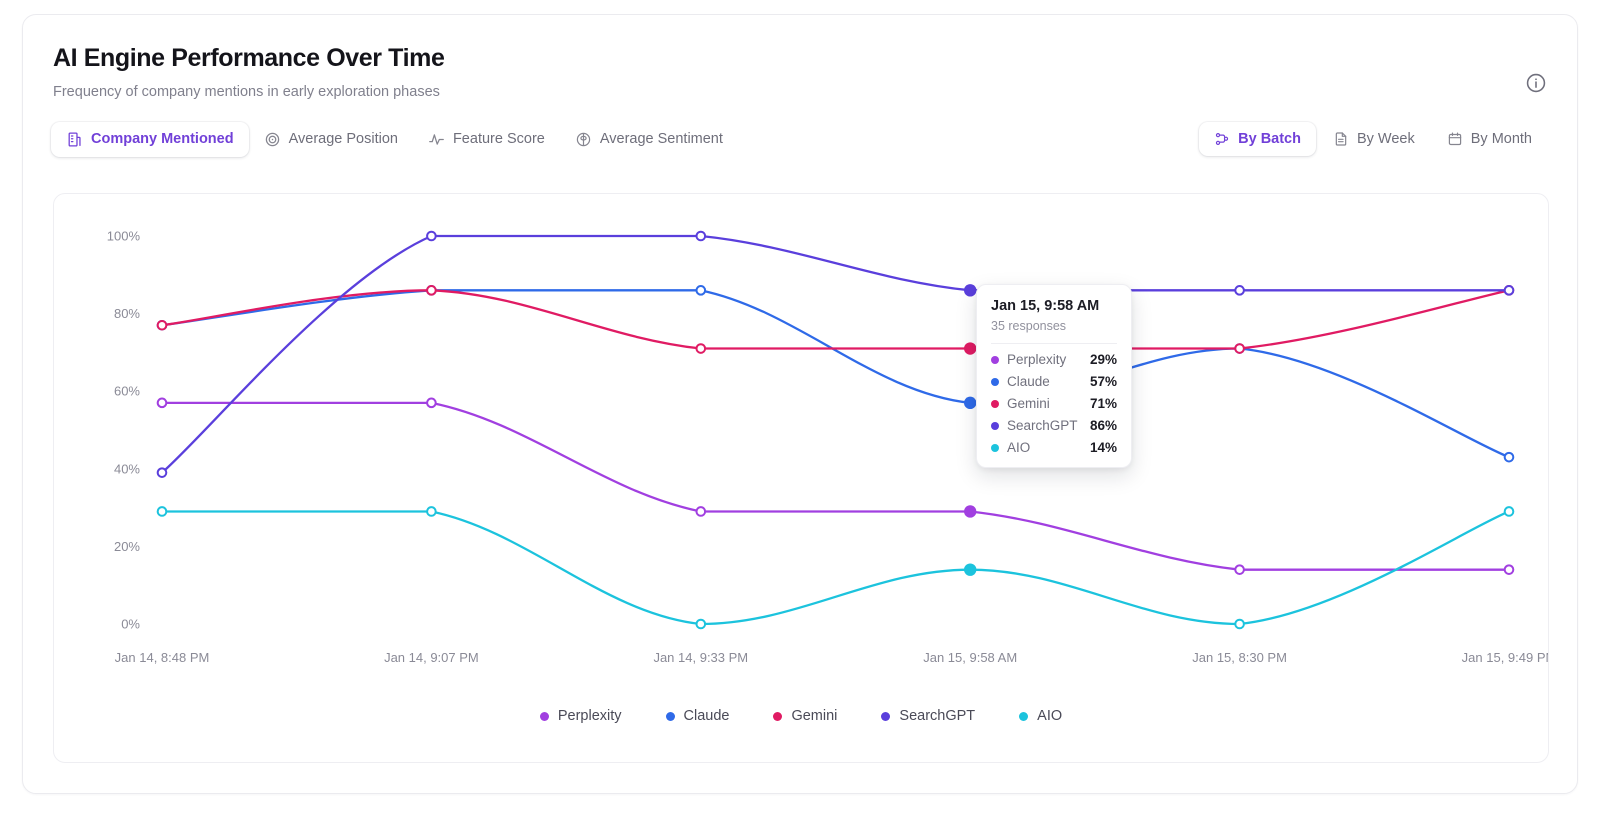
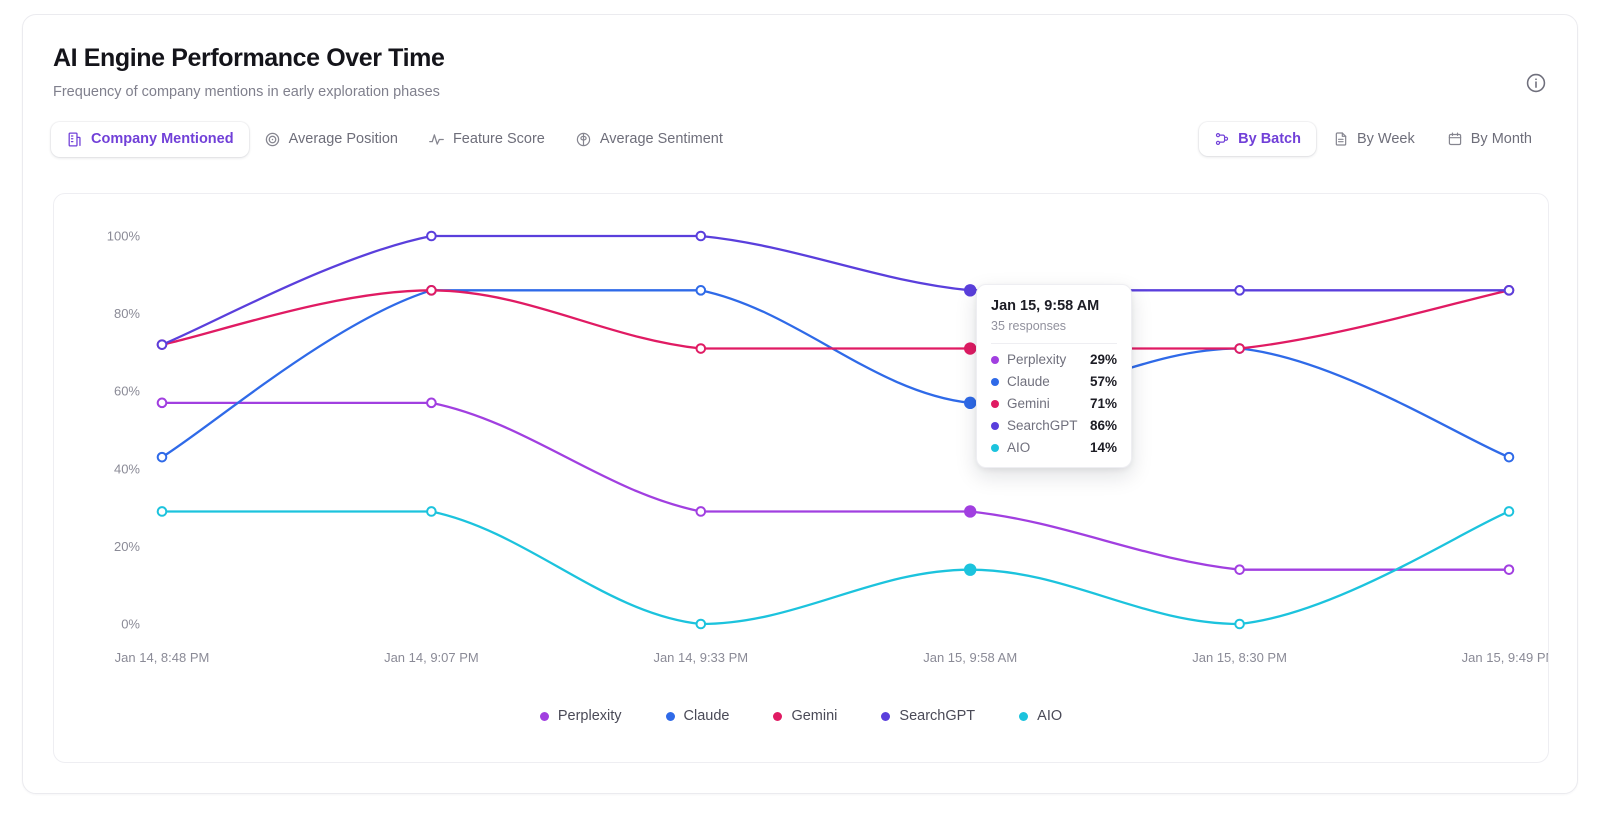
Claude/Jan 14, 8:48 PM: 77% -> 43%
Gemini/Jan 14, 8:48 PM: 77% -> 72%
SearchGPT/Jan 14, 8:48 PM: 39% -> 72%
